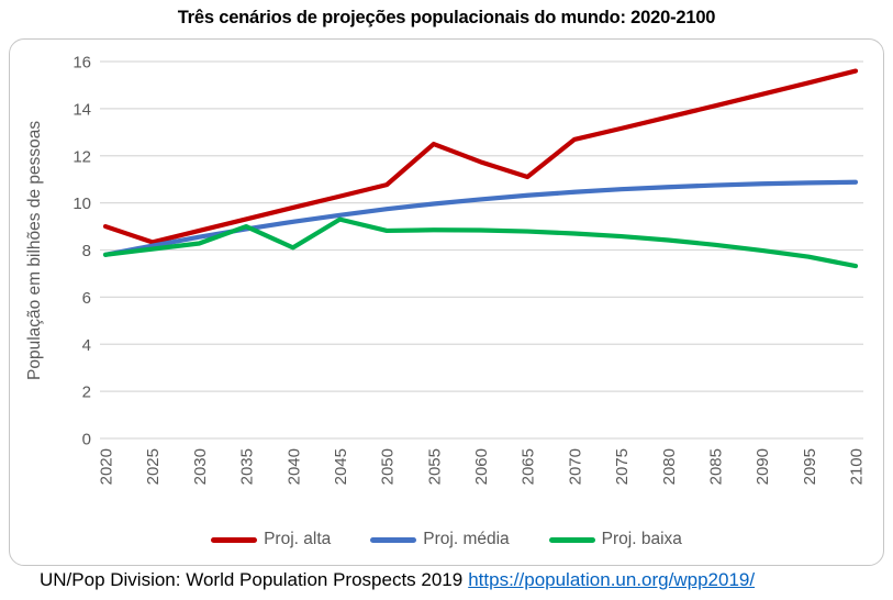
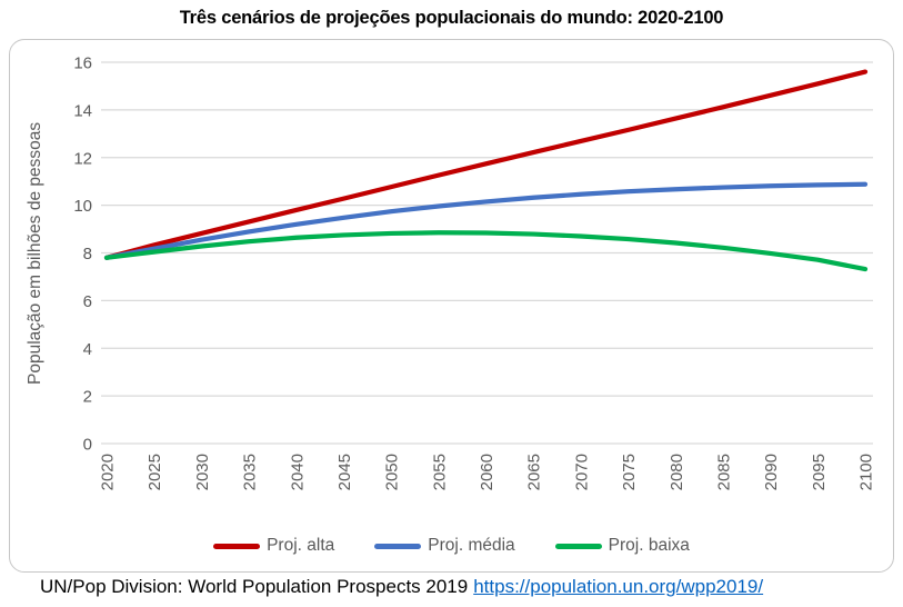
Proj. alta/2020: 9.0 -> 7.8
Proj. baixa/2035: 9.0 -> 8.5
Proj. baixa/2040: 8.1 -> 8.6
Proj. baixa/2045: 9.3 -> 8.8
Proj. alta/2055: 12.5 -> 11.3
Proj. alta/2065: 11.1 -> 12.2
